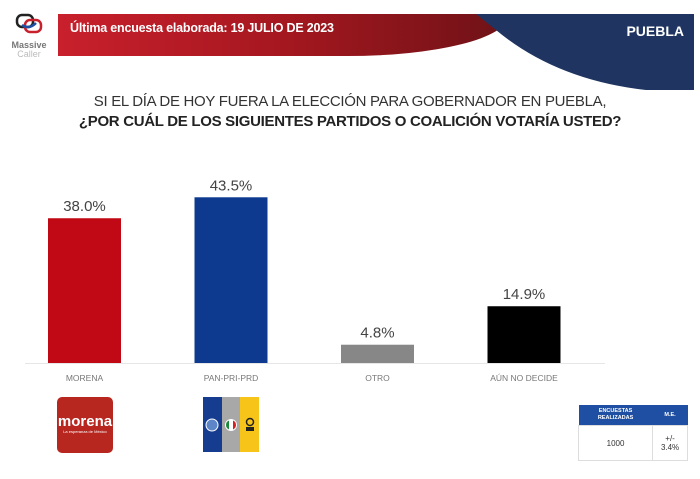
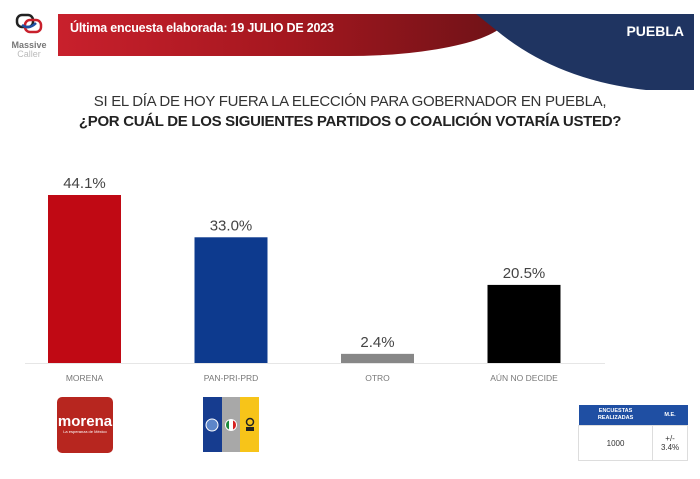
MORENA: 38.0% -> 44.1%
PAN-PRI-PRD: 43.5% -> 33.0%
OTRO: 4.8% -> 2.4%
AÚN NO DECIDE: 14.9% -> 20.5%
